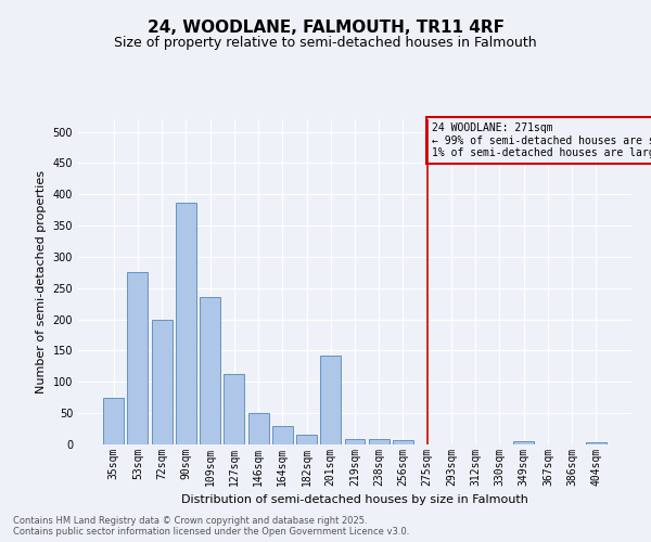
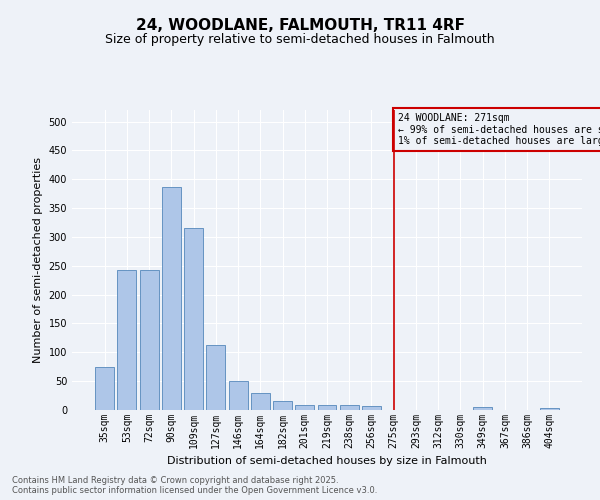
53sqm: 276 -> 243
72sqm: 200 -> 243
109sqm: 236 -> 315
201sqm: 142 -> 9
